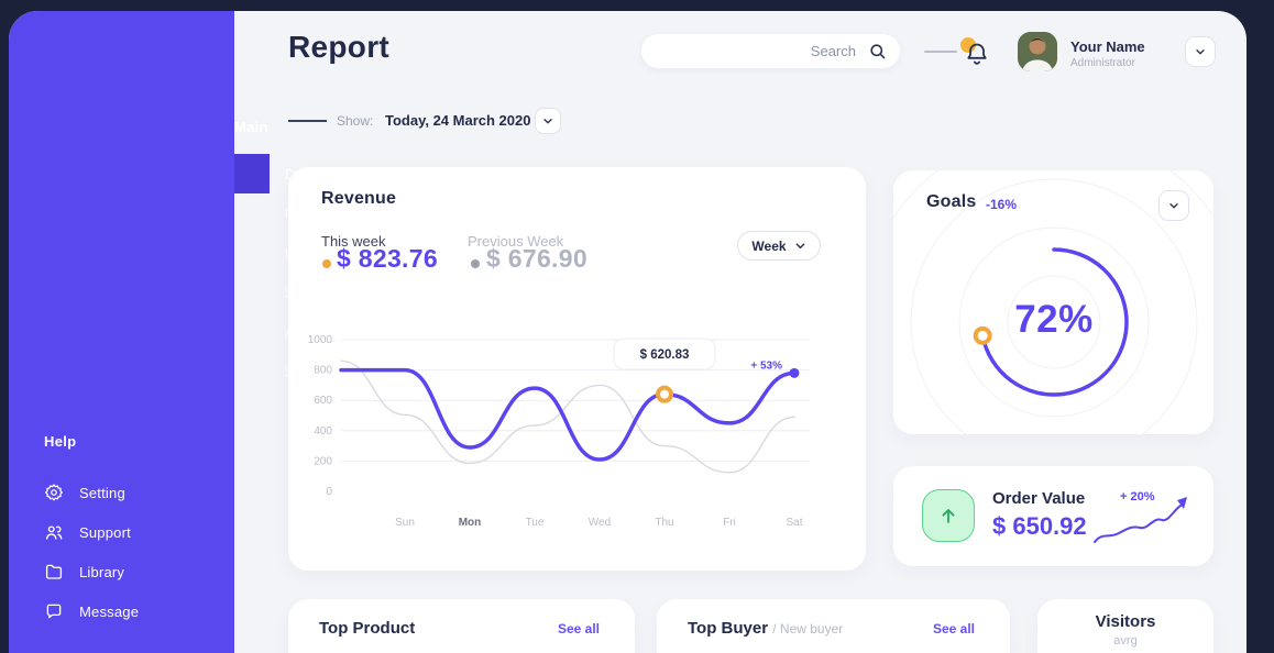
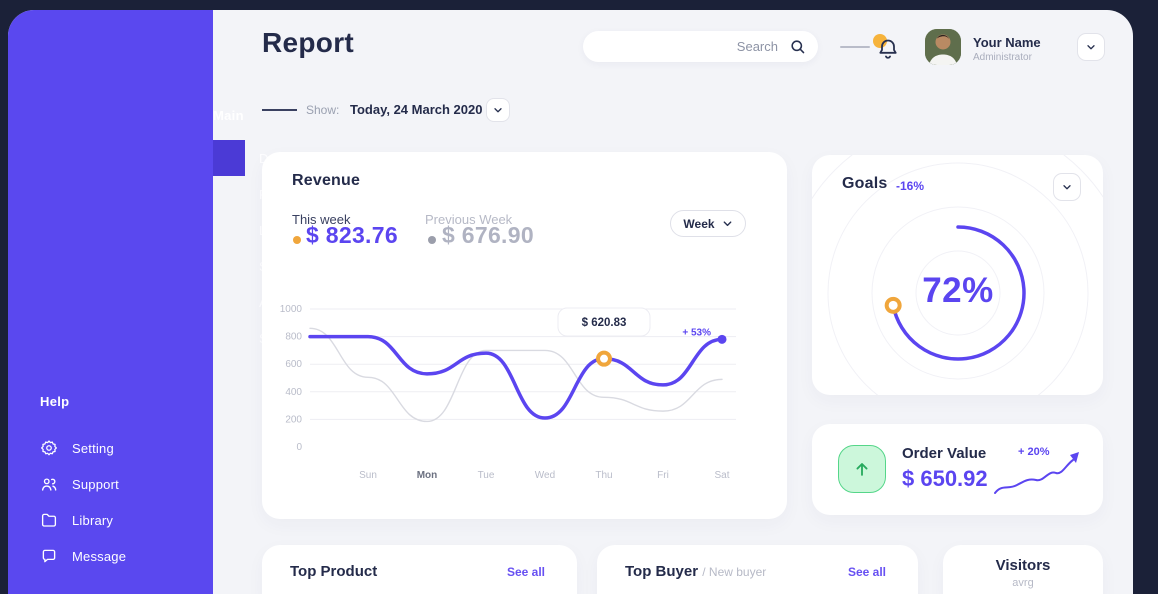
This week/Mon: 290 -> 530
Previous Week/Tue: 440 -> 700
Previous Week/Thu: 300 -> 360
Previous Week/Fri: 120 -> 260
